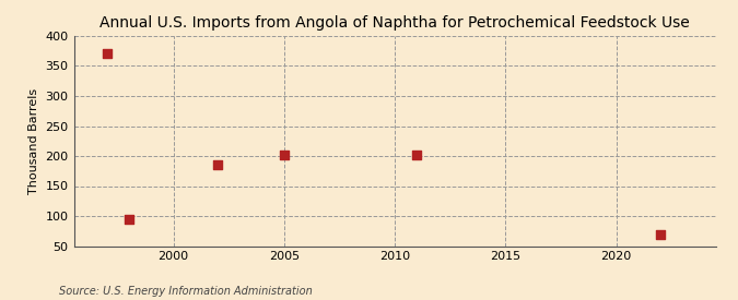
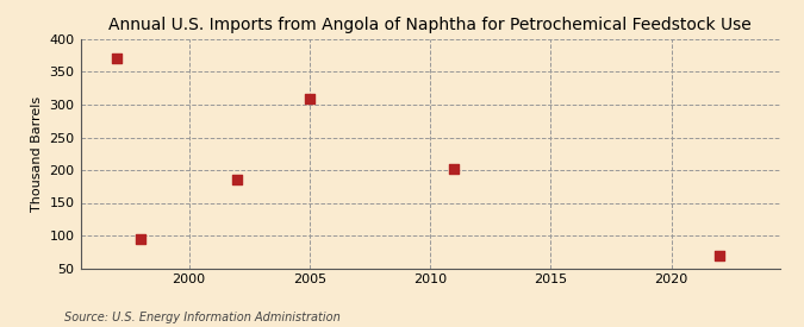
2005: 202 -> 310
